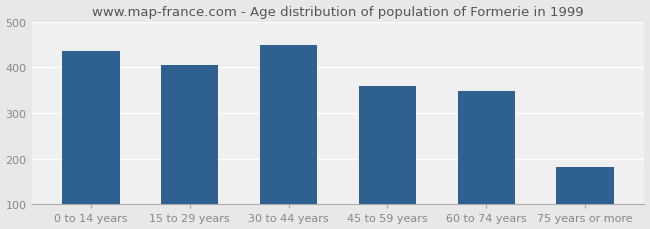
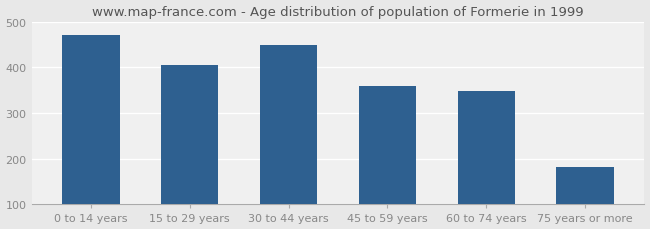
0 to 14 years: 435 -> 470
